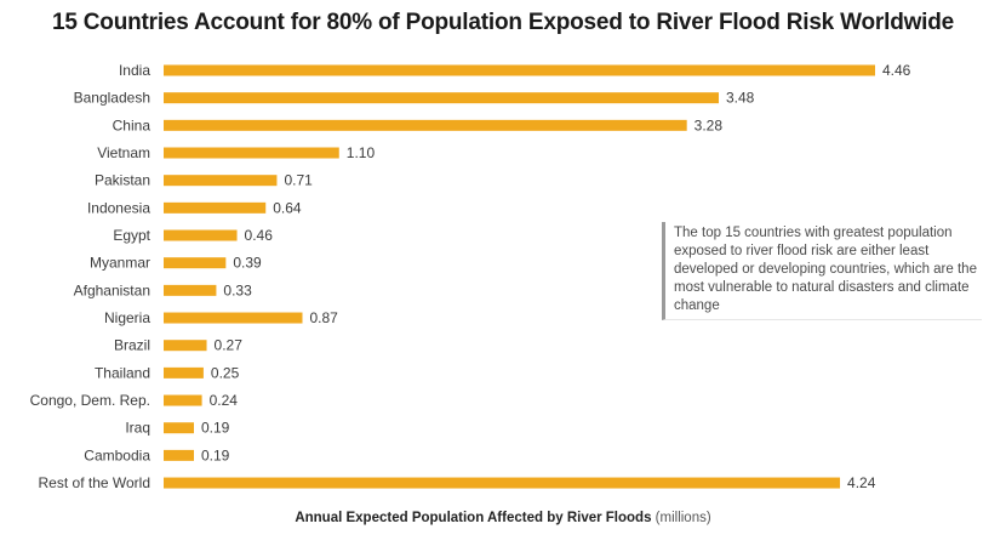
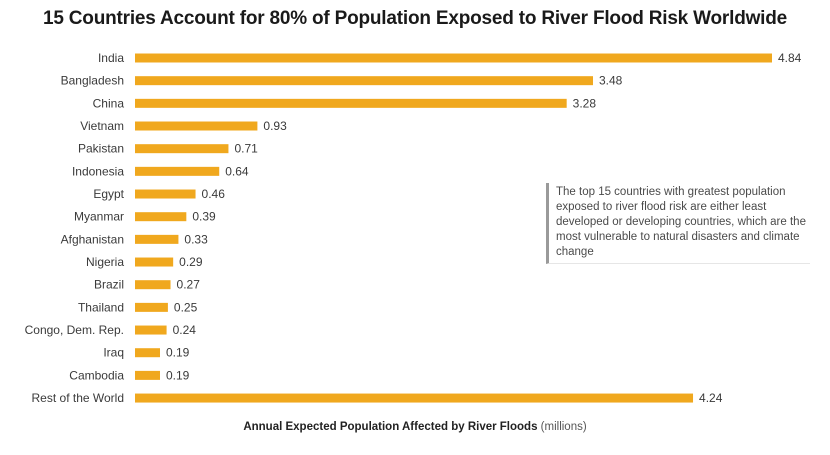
India: 4.46 -> 4.84
Vietnam: 1.10 -> 0.93
Nigeria: 0.87 -> 0.29
